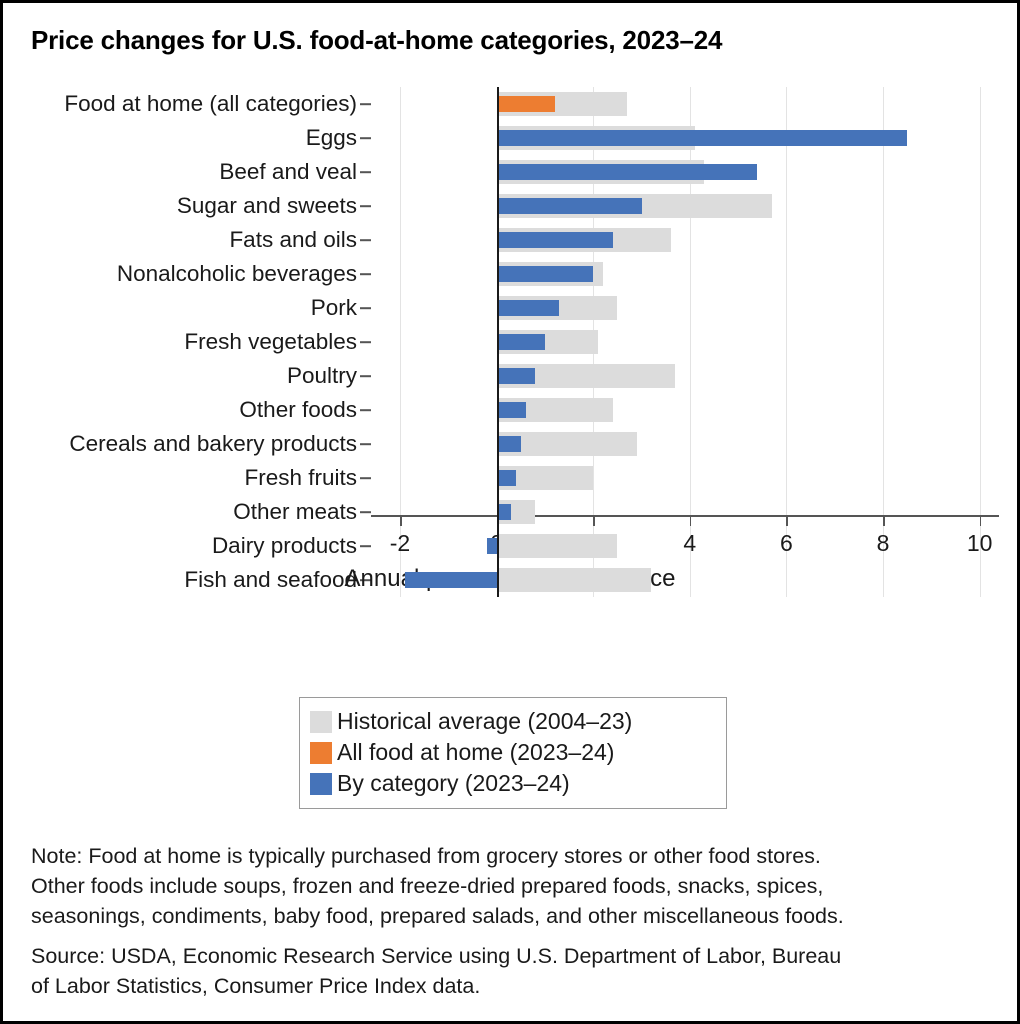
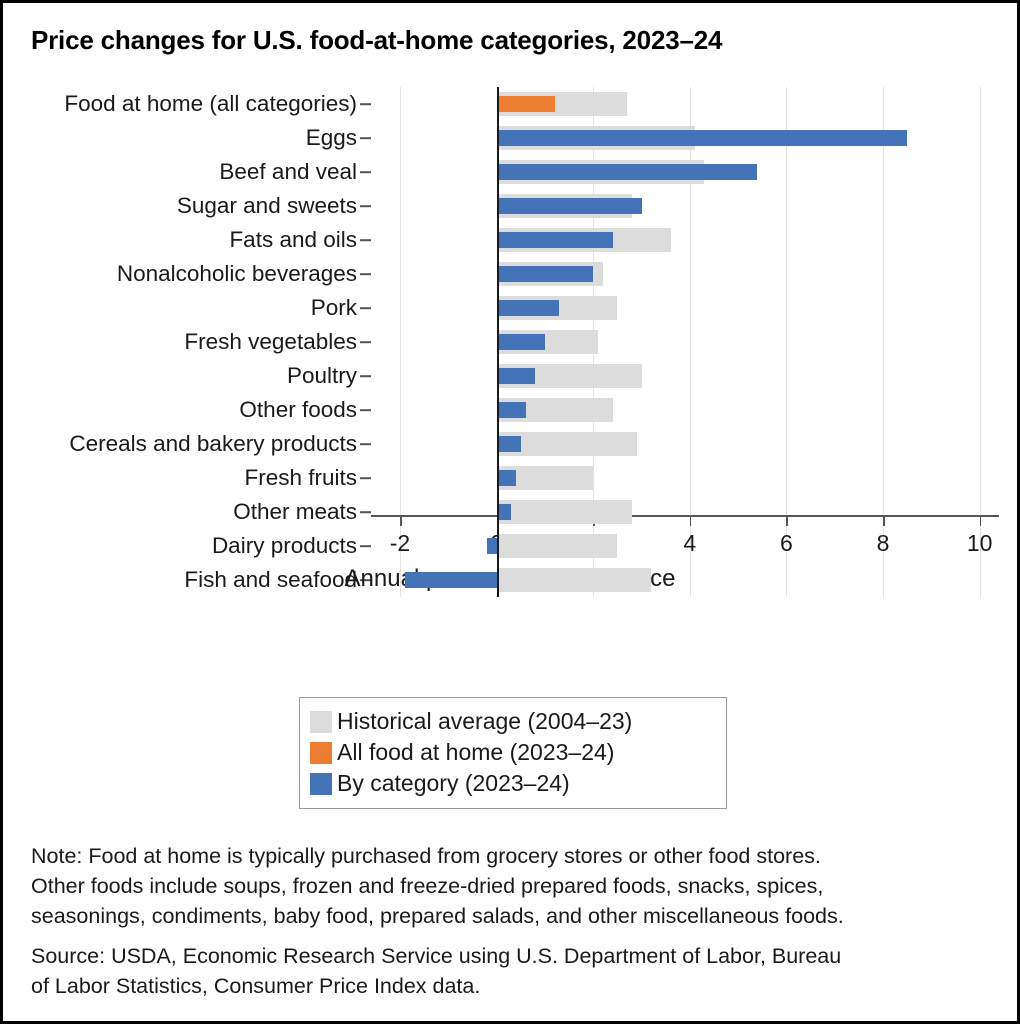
Historical average (2004–23)/Sugar and sweets: 5.7 -> 2.8
Historical average (2004–23)/Poultry: 3.7 -> 3.0
Historical average (2004–23)/Other meats: 0.8 -> 2.8
